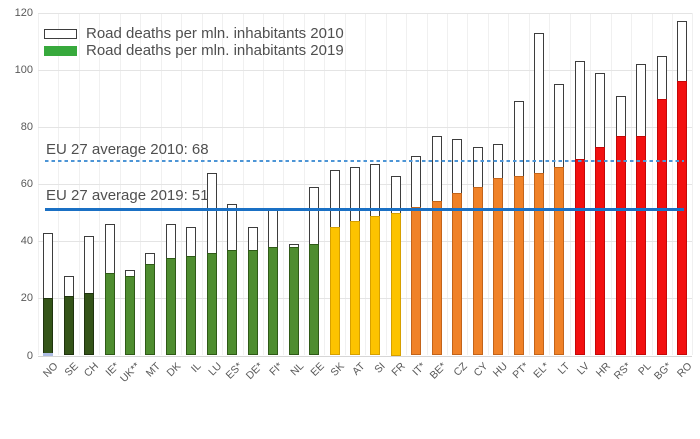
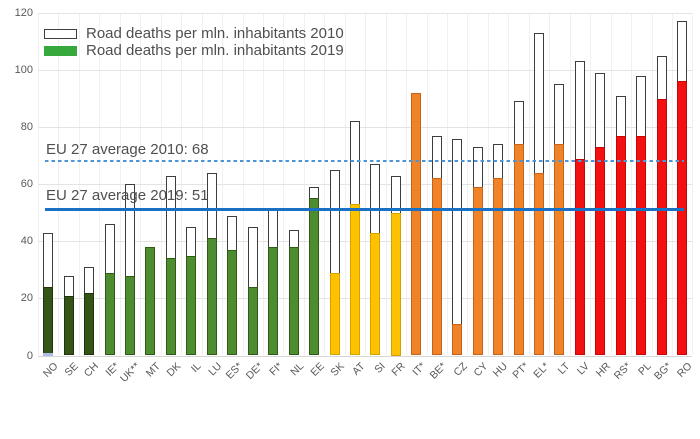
Road deaths per mln. inhabitants 2019/NO: 20 -> 24
Road deaths per mln. inhabitants 2010/CH: 42 -> 31
Road deaths per mln. inhabitants 2010/UK**: 30 -> 60
Road deaths per mln. inhabitants 2010/MT: 36 -> 31
Road deaths per mln. inhabitants 2019/MT: 32 -> 38
Road deaths per mln. inhabitants 2010/DK: 46 -> 63
Road deaths per mln. inhabitants 2019/LU: 36 -> 41
Road deaths per mln. inhabitants 2010/ES*: 53 -> 49
Road deaths per mln. inhabitants 2019/DE*: 37 -> 24
Road deaths per mln. inhabitants 2010/NL: 39 -> 44
Road deaths per mln. inhabitants 2019/EE: 39 -> 55
Road deaths per mln. inhabitants 2019/SK: 45 -> 29
Road deaths per mln. inhabitants 2010/AT: 66 -> 82
Road deaths per mln. inhabitants 2019/AT: 47 -> 53
Road deaths per mln. inhabitants 2019/SI: 49 -> 43
Road deaths per mln. inhabitants 2019/IT*: 52 -> 92
Road deaths per mln. inhabitants 2019/BE*: 54 -> 62
Road deaths per mln. inhabitants 2019/CZ: 57 -> 11
Road deaths per mln. inhabitants 2019/PT*: 63 -> 74
Road deaths per mln. inhabitants 2019/LT: 66 -> 74
Road deaths per mln. inhabitants 2010/PL: 102 -> 98
